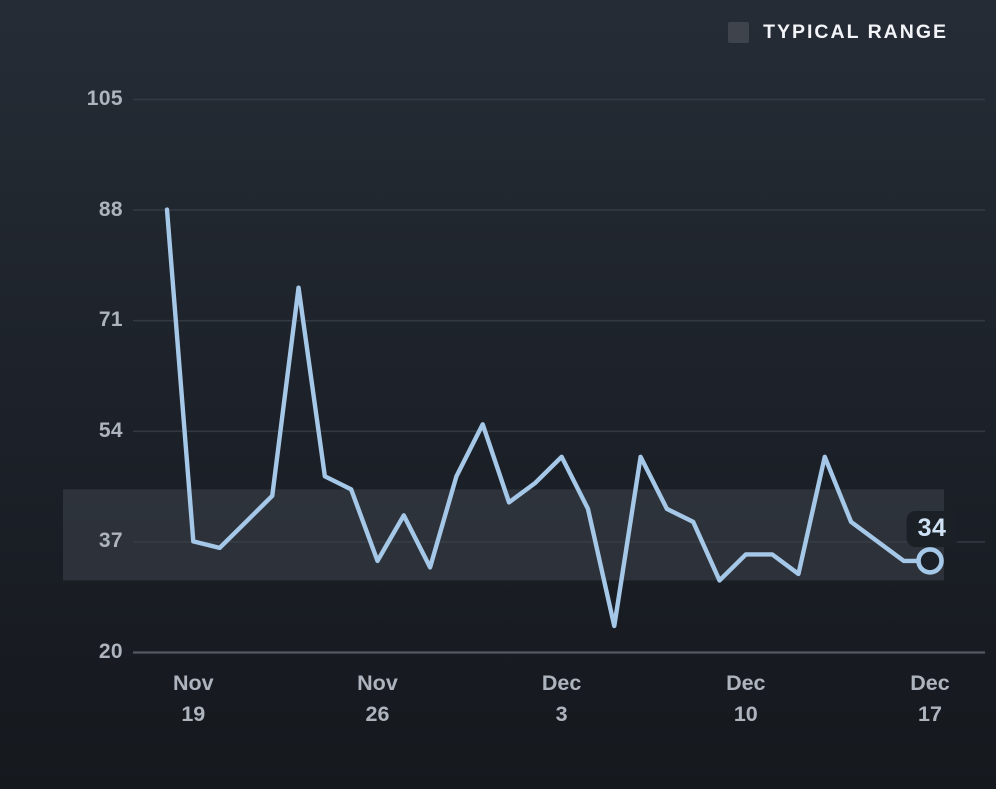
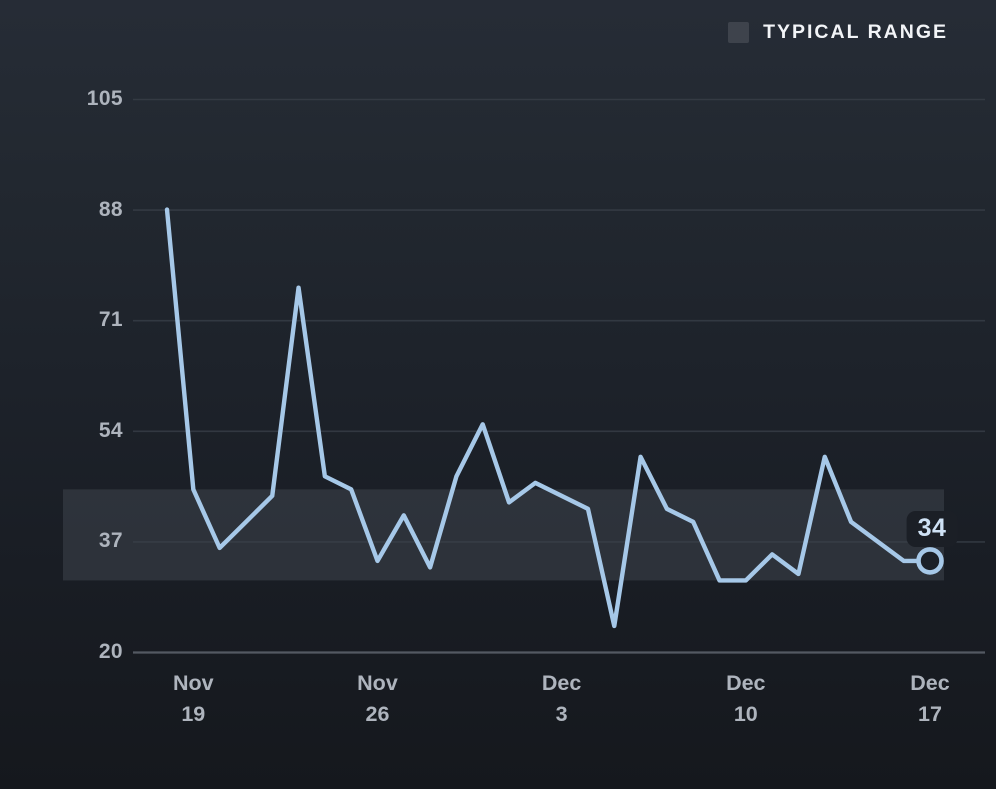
Nov 19: 37 -> 45
Dec 3: 50 -> 44
Dec 10: 35 -> 31
